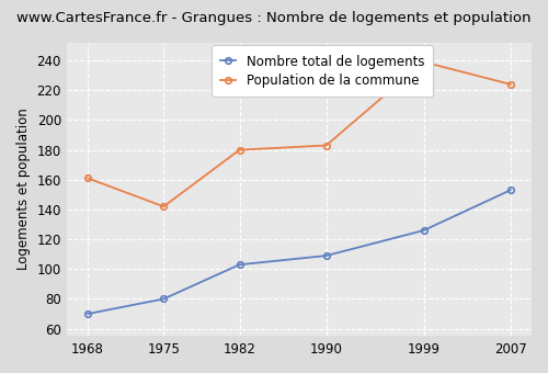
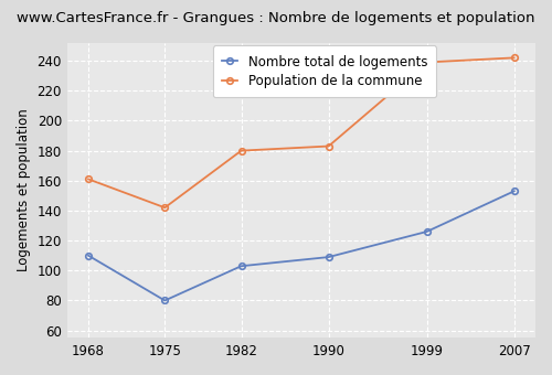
Nombre total de logements/1968: 70 -> 110
Population de la commune/2007: 224 -> 242
